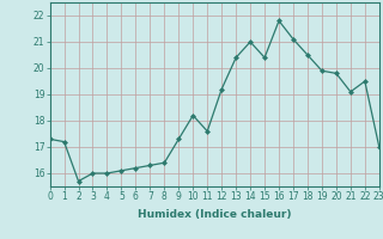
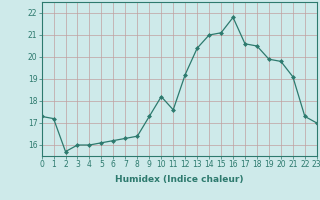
15: 20.4 -> 21.1
17: 21.1 -> 20.6
22: 19.5 -> 17.3
